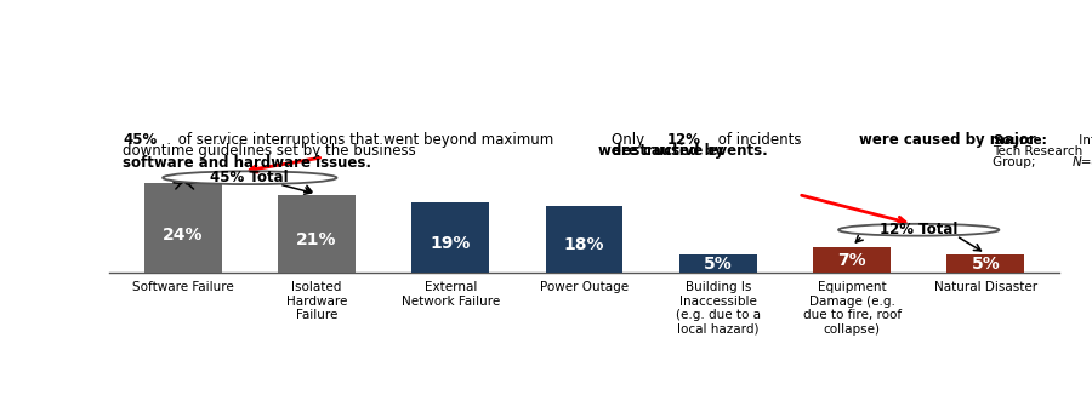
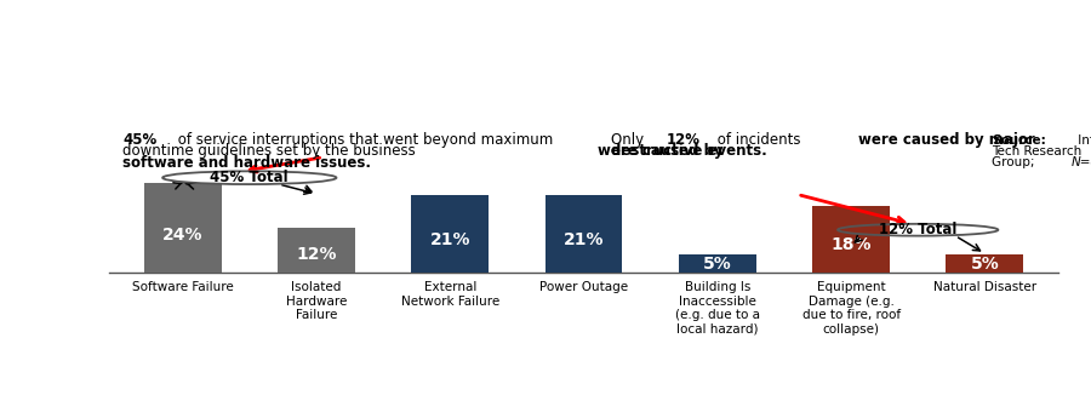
Isolated Hardware Failure: 21% -> 12%
External Network Failure: 19% -> 21%
Power Outage: 18% -> 21%
Equipment Damage (e.g. due to fire, roof collapse): 7% -> 18%
